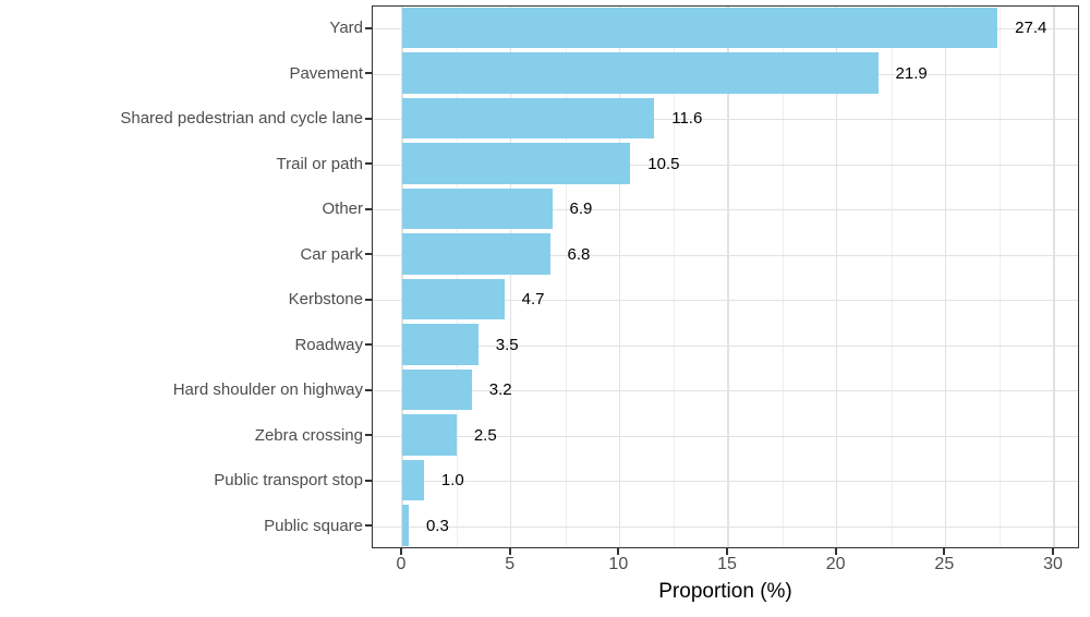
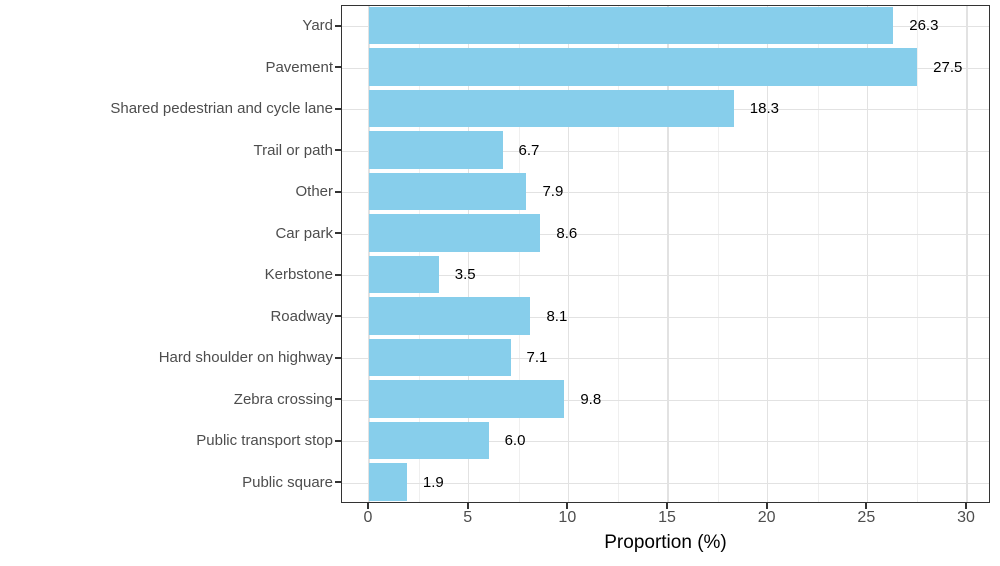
Yard: 27.4 -> 26.3
Pavement: 21.9 -> 27.5
Shared pedestrian and cycle lane: 11.6 -> 18.3
Trail or path: 10.5 -> 6.7
Other: 6.9 -> 7.9
Car park: 6.8 -> 8.6
Kerbstone: 4.7 -> 3.5
Roadway: 3.5 -> 8.1
Hard shoulder on highway: 3.2 -> 7.1
Zebra crossing: 2.5 -> 9.8
Public transport stop: 1.0 -> 6.0
Public square: 0.3 -> 1.9
